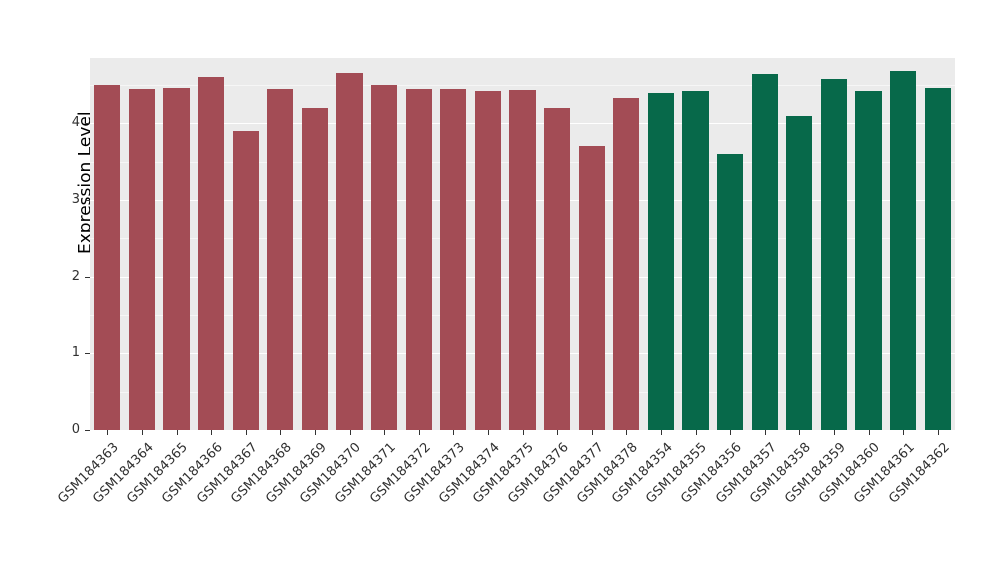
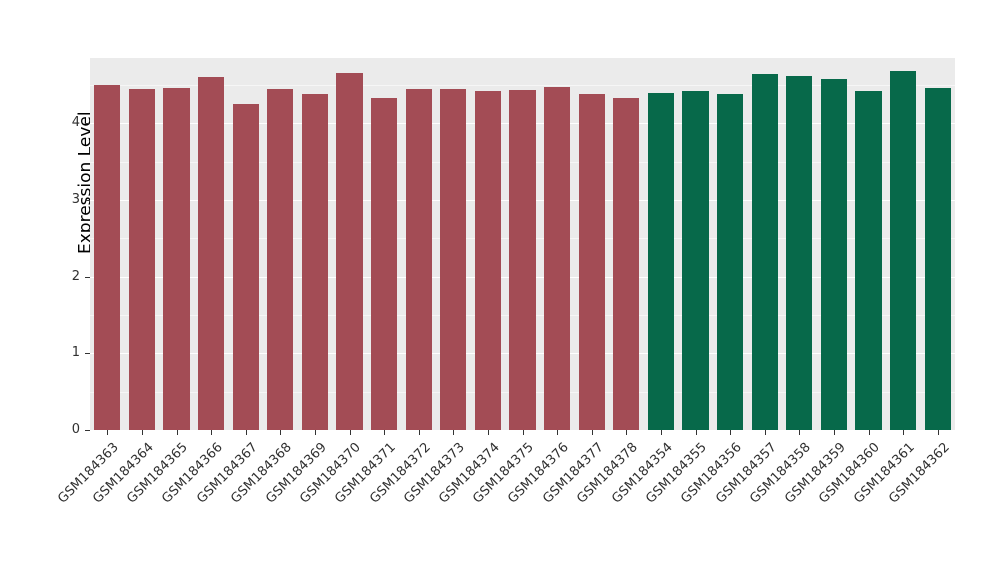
GSM184367: 3.9 -> 4.2
GSM184369: 4.2 -> 4.4
GSM184371: 4.5 -> 4.3
GSM184376: 4.2 -> 4.5
GSM184377: 3.7 -> 4.4
GSM184356: 3.6 -> 4.4
GSM184358: 4.1 -> 4.6
